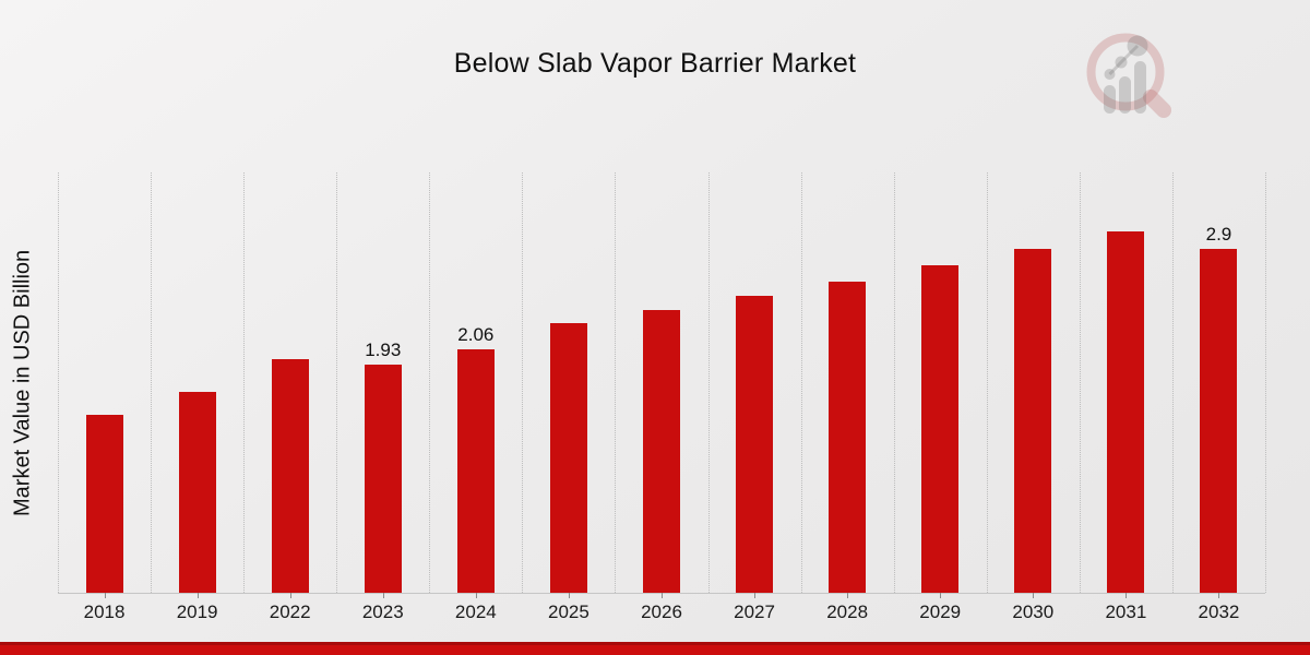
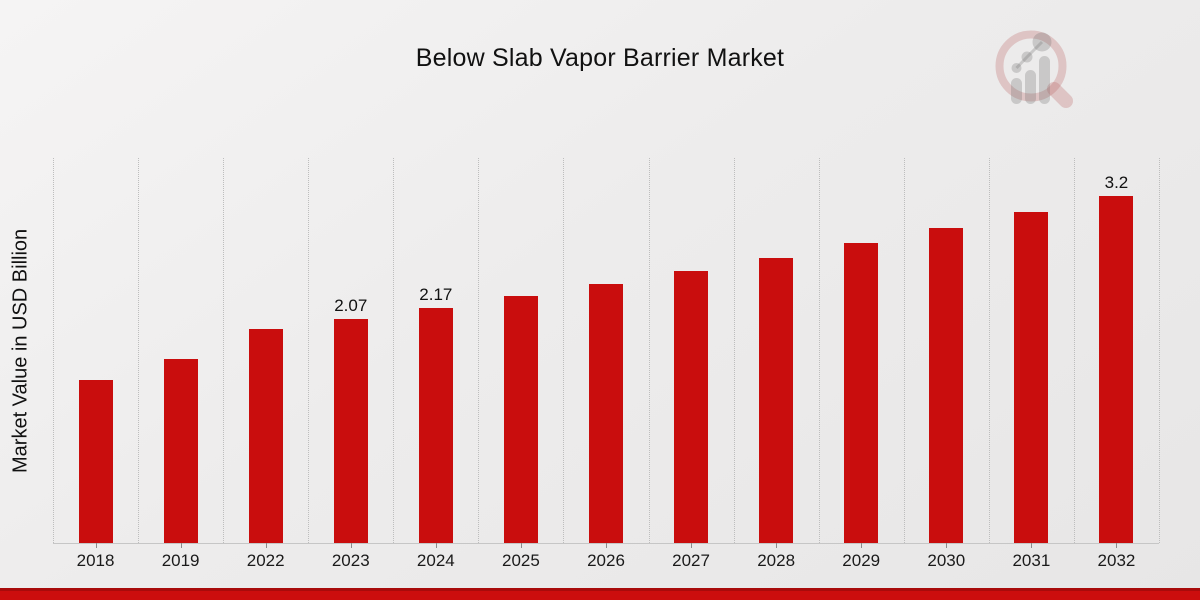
2023: 1.93 -> 2.07
2024: 2.06 -> 2.17
2032: 2.9 -> 3.2
